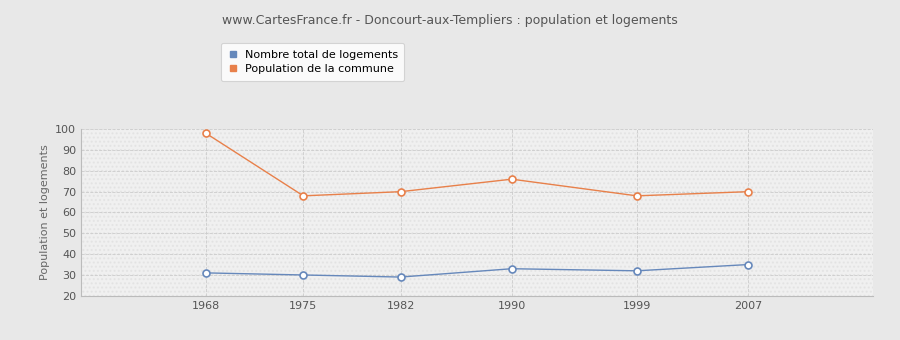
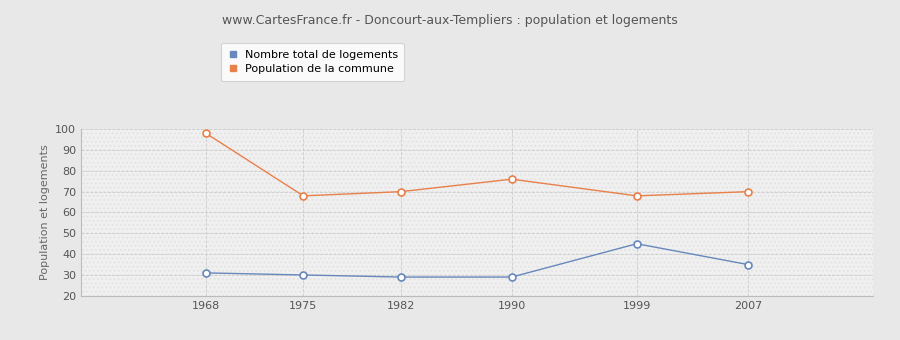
Nombre total de logements/1990: 33 -> 29
Nombre total de logements/1999: 32 -> 45
